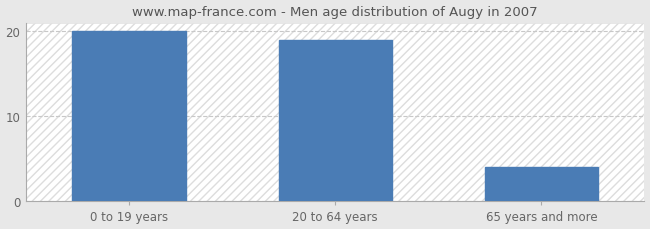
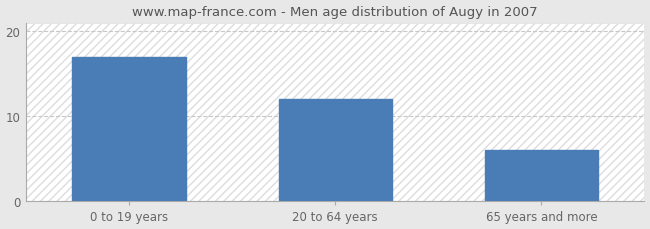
0 to 19 years: 20 -> 17
20 to 64 years: 19 -> 12
65 years and more: 4 -> 6
